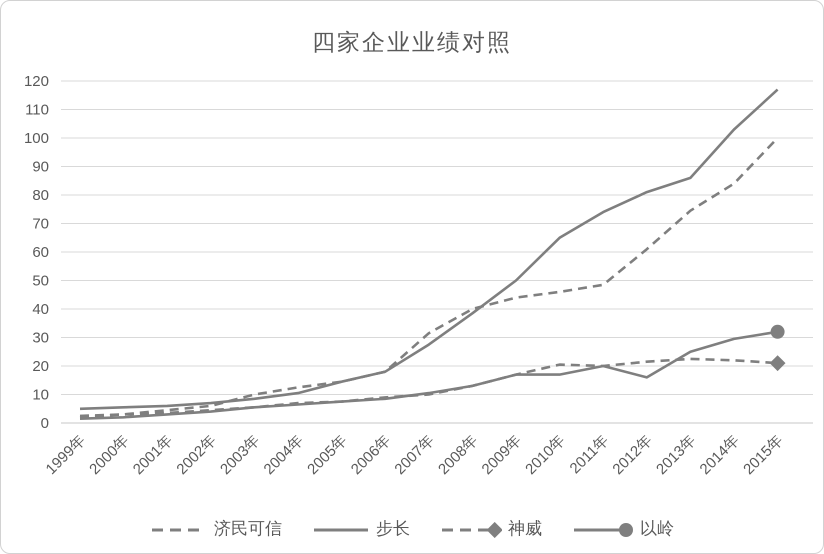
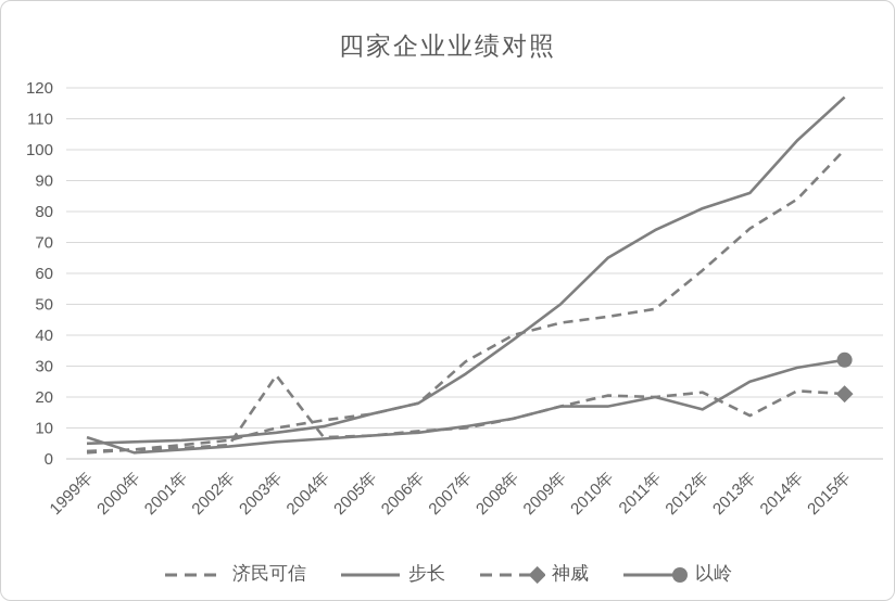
以岭/1999年: 2 -> 7
神威/2003年: 6 -> 27
神威/2013年: 22 -> 14
